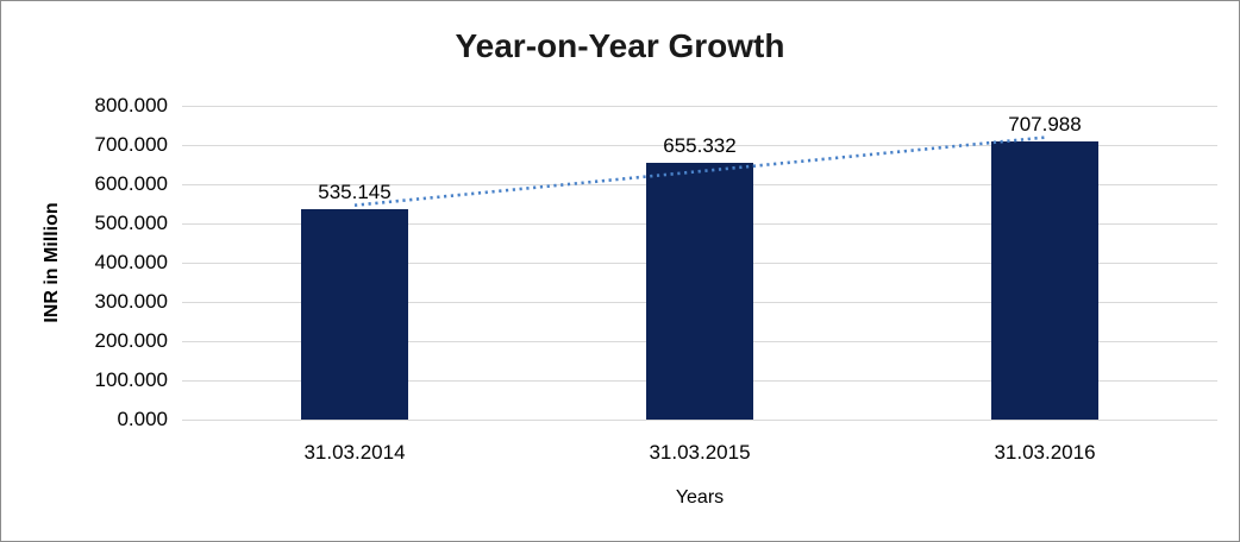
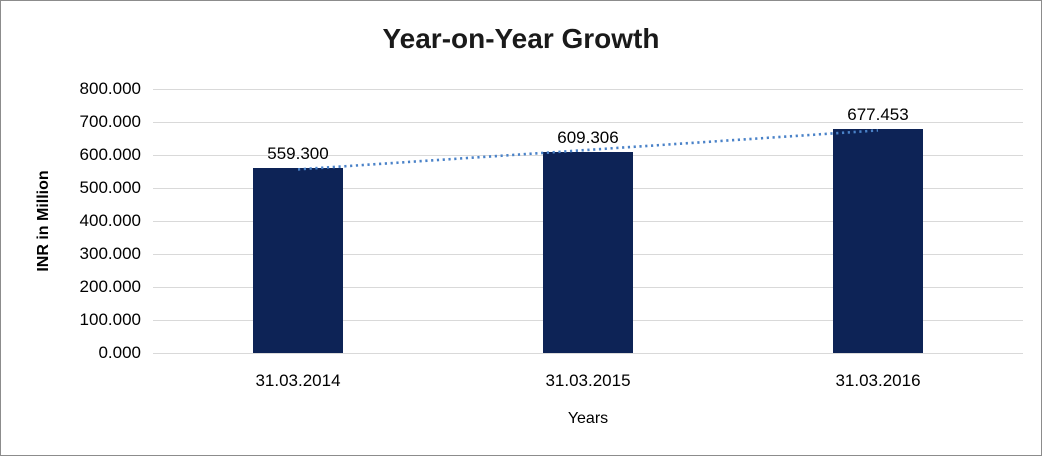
31.03.2014: 535.145 -> 559.300
31.03.2015: 655.332 -> 609.306
31.03.2016: 707.988 -> 677.453
